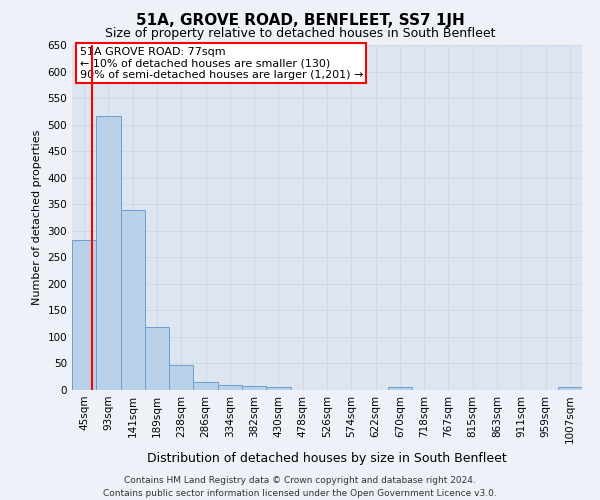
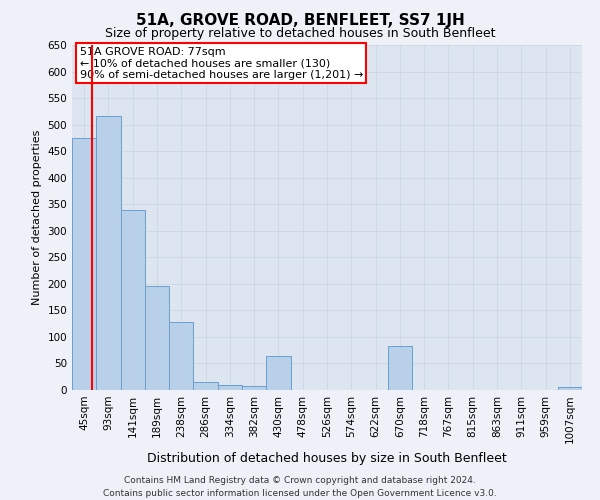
45sqm: 283 -> 474
189sqm: 118 -> 196
238sqm: 47 -> 128
430sqm: 5 -> 64
670sqm: 5 -> 82
